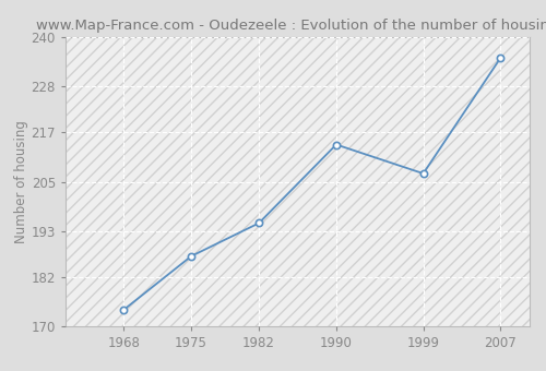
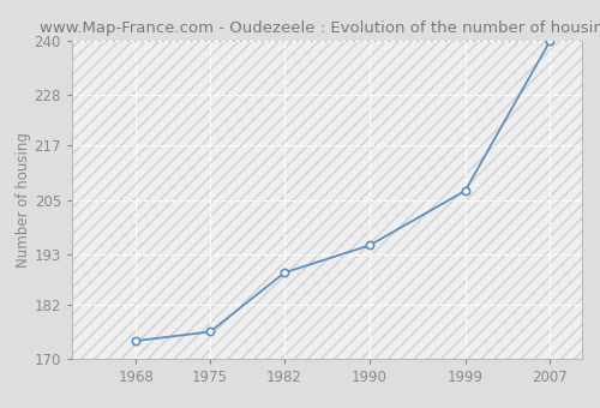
1975: 187 -> 176
1982: 195 -> 189
1990: 214 -> 195
2007: 235 -> 240
